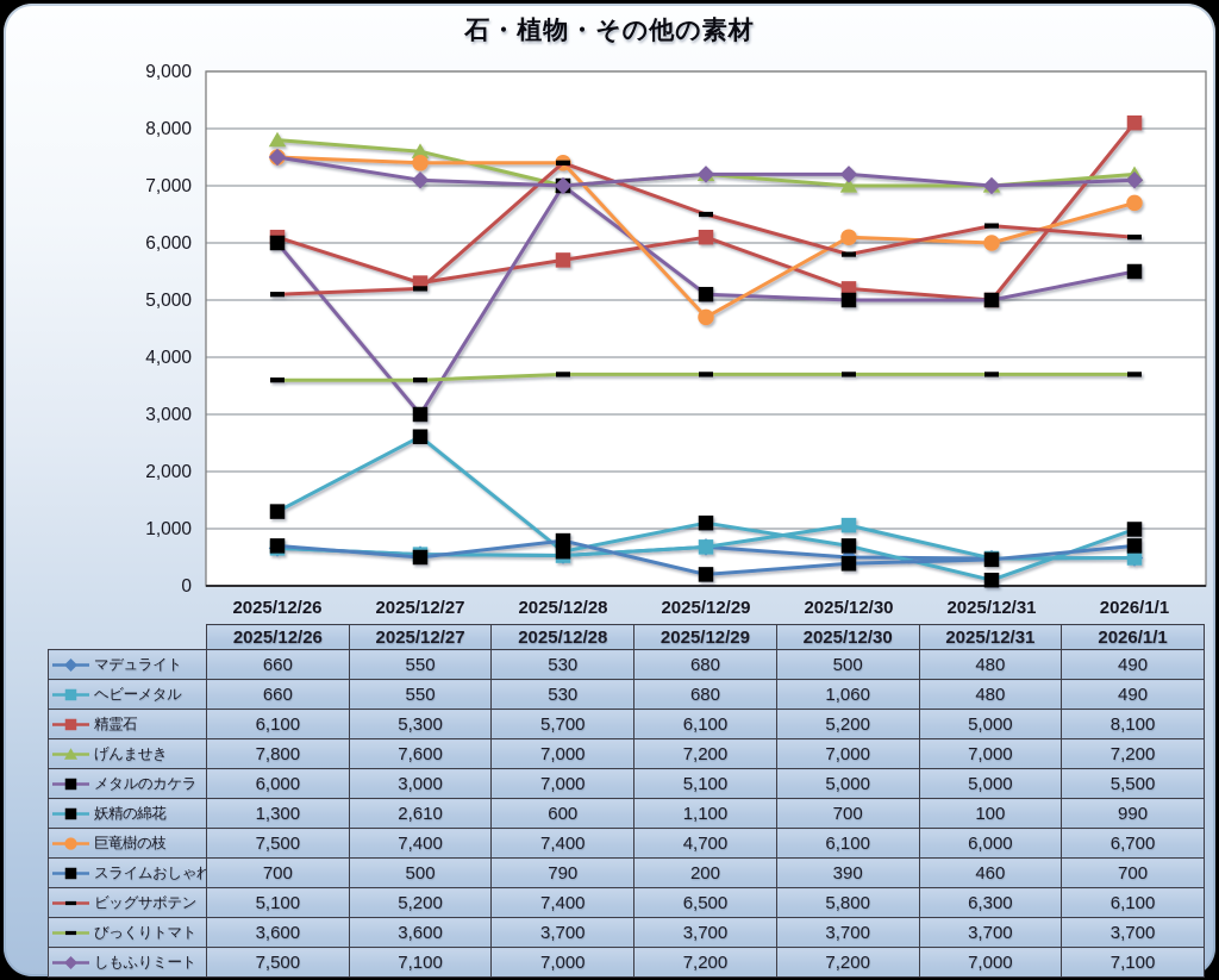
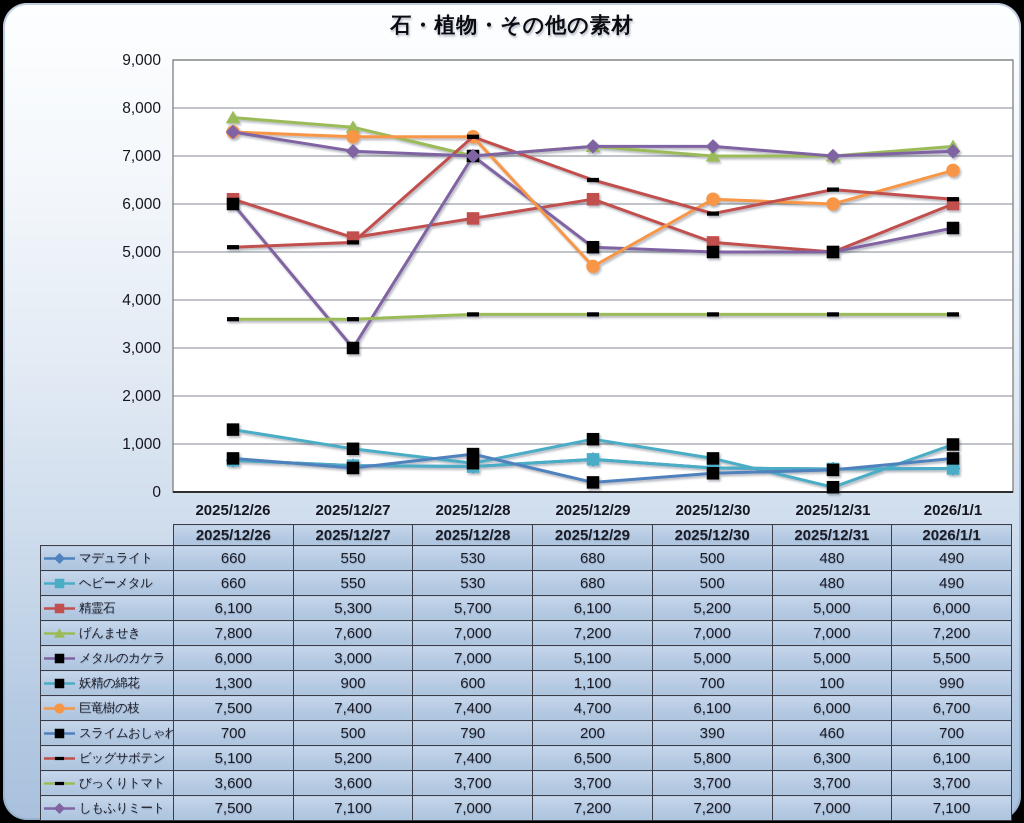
妖精の綿花/2025/12/27: 2,610 -> 900
ヘビーメタル/2025/12/30: 1,060 -> 500
精霊石/2026/1/1: 8,100 -> 6,000
